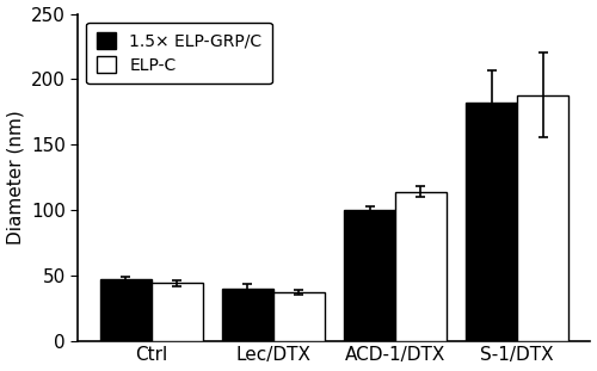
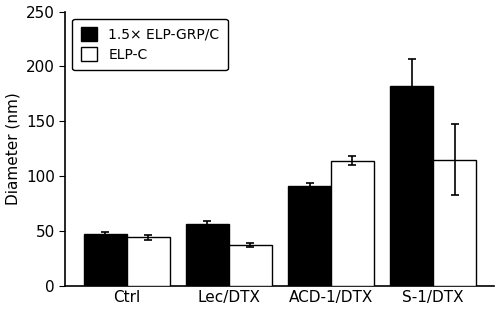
1.5× ELP-GRP/C/Lec/DTX: 40 -> 56
1.5× ELP-GRP/C/ACD-1/DTX: 100 -> 91
ELP-C/S-1/DTX: 188 -> 115
